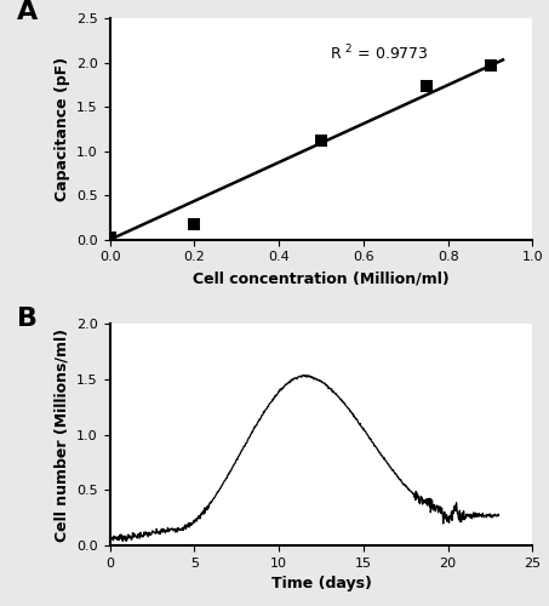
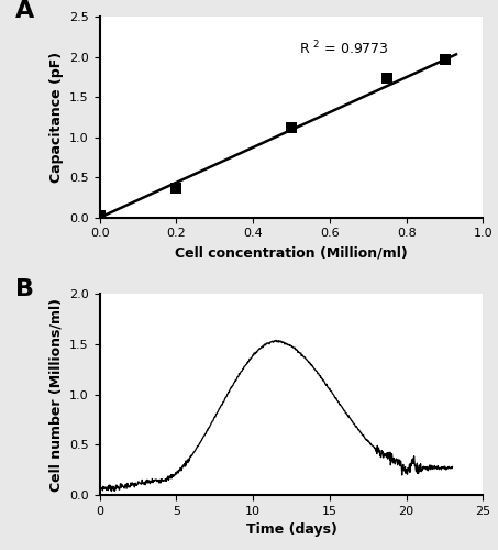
0.2: 0.17 -> 0.36
